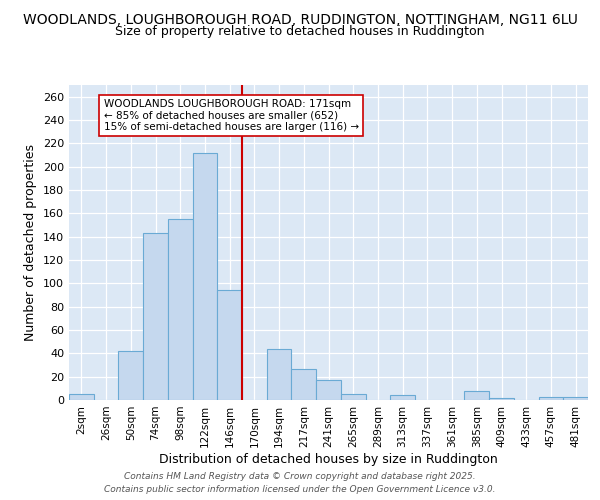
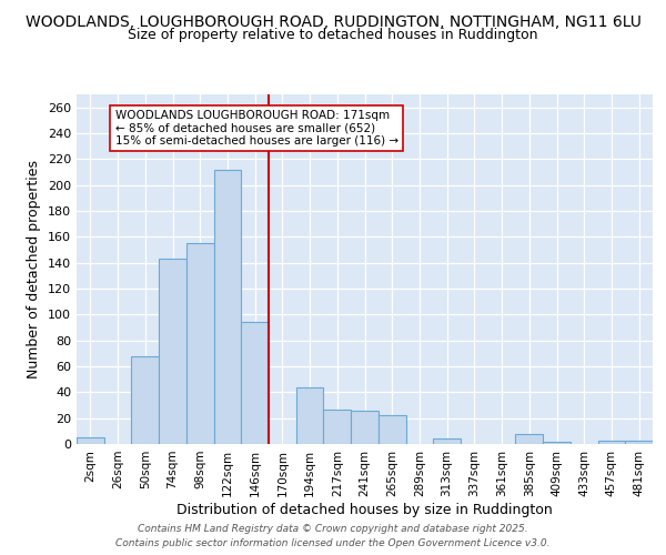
50sqm: 42 -> 68
241sqm: 17 -> 26
265sqm: 5 -> 22
